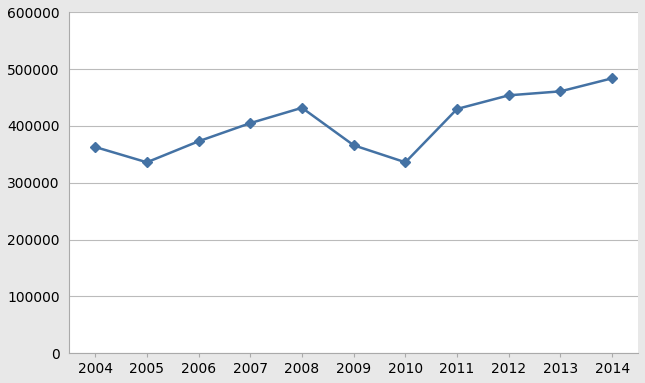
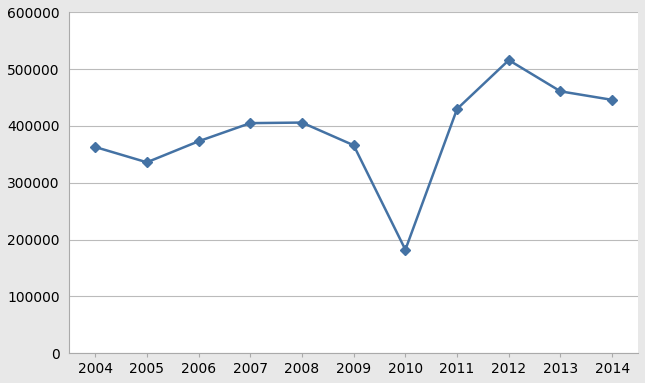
2008: 432000 -> 406000
2010: 336000 -> 182000
2012: 454000 -> 516000
2014: 484000 -> 446000
